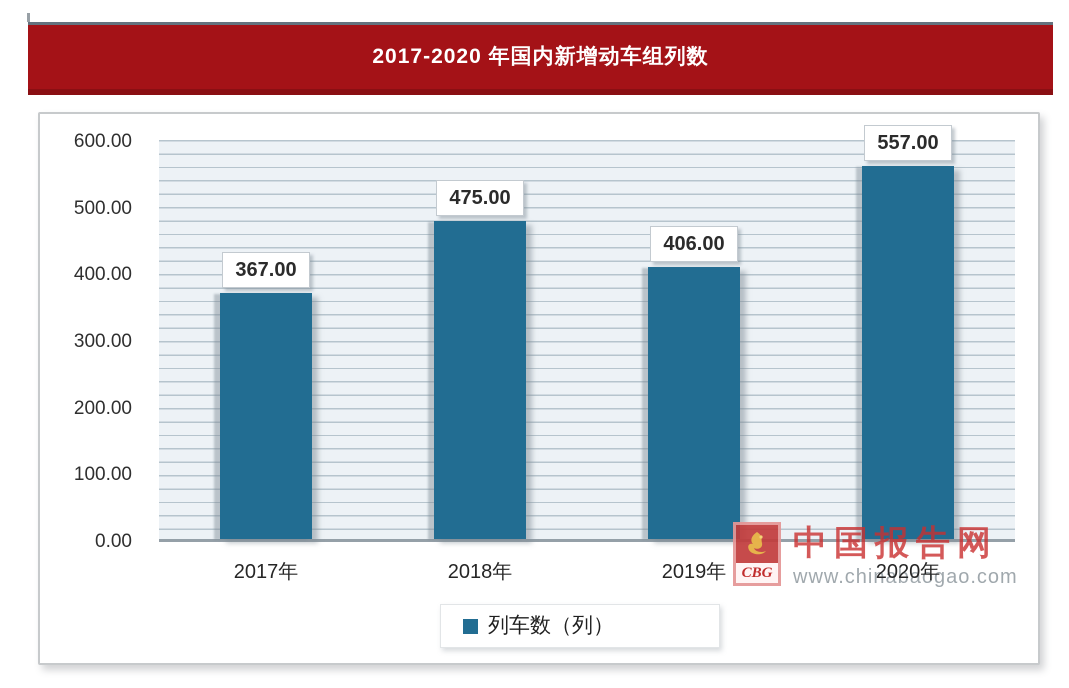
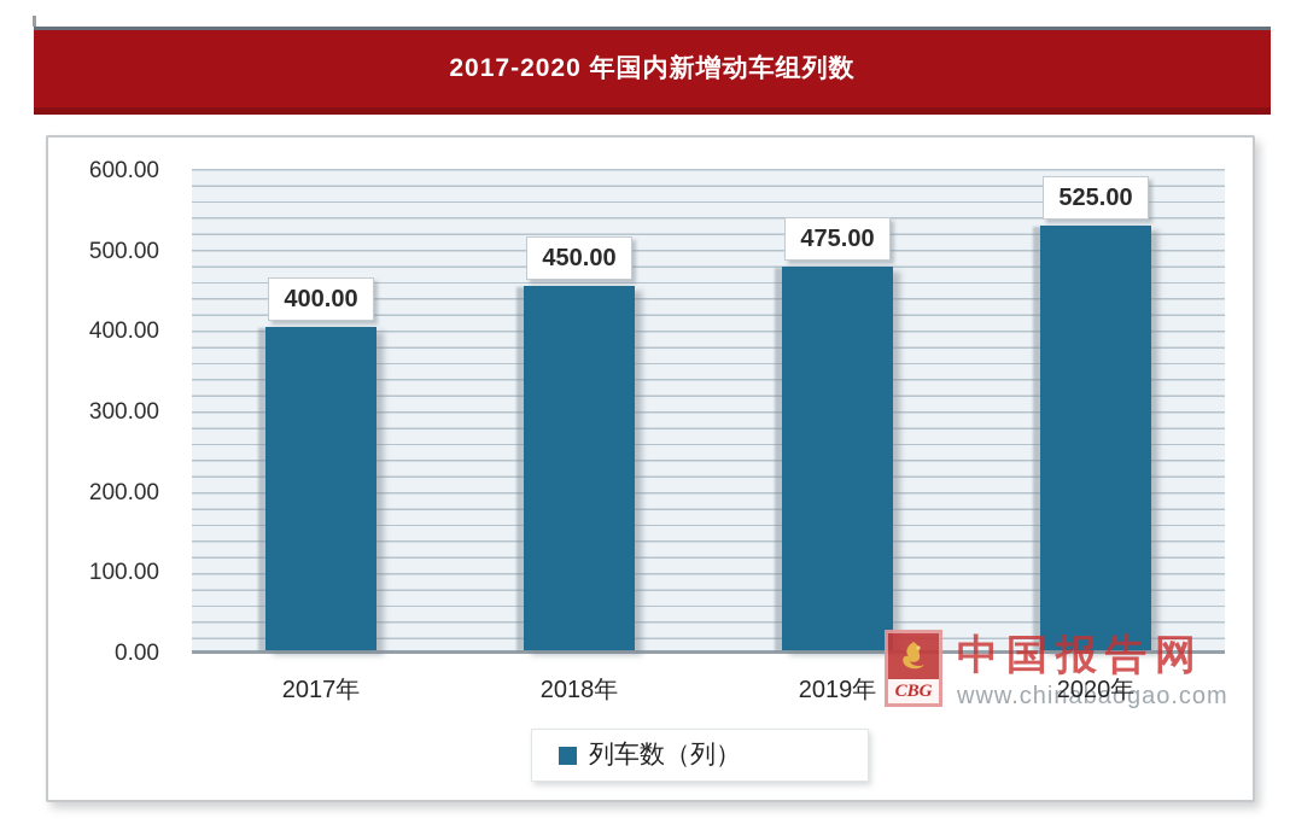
2017年: 367.00 -> 400.00
2018年: 475.00 -> 450.00
2019年: 406.00 -> 475.00
2020年: 557.00 -> 525.00
